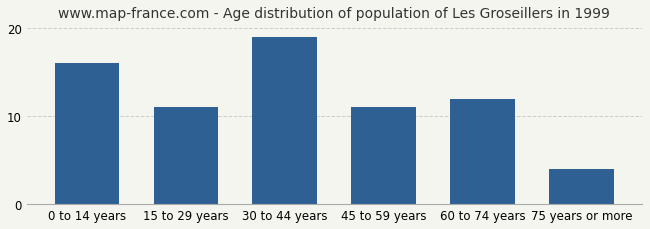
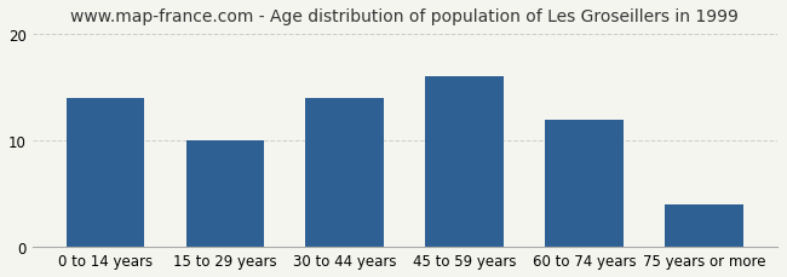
0 to 14 years: 16 -> 14
15 to 29 years: 11 -> 10
30 to 44 years: 19 -> 14
45 to 59 years: 11 -> 16
